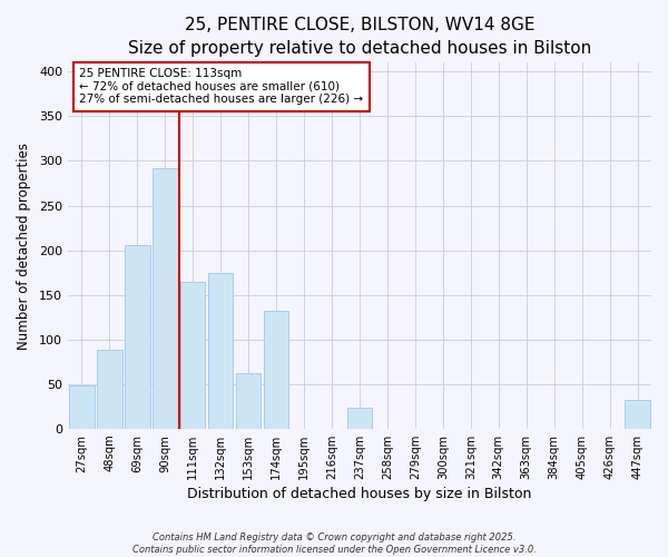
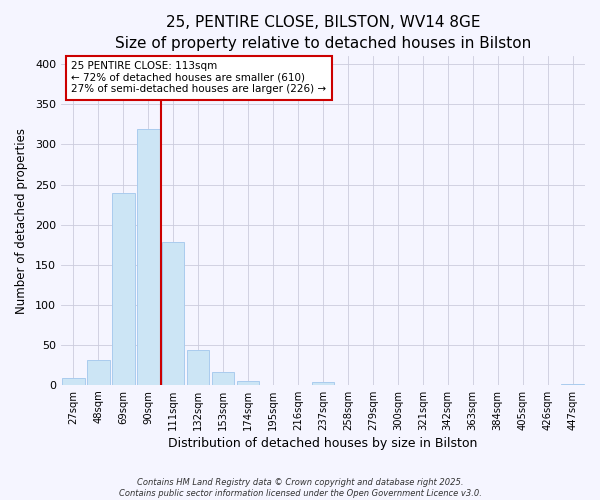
27sqm: 48 -> 8
48sqm: 88 -> 31
69sqm: 206 -> 239
90sqm: 292 -> 319
111sqm: 164 -> 178
132sqm: 174 -> 44
153sqm: 62 -> 16
174sqm: 132 -> 5
237sqm: 24 -> 3
447sqm: 32 -> 1
